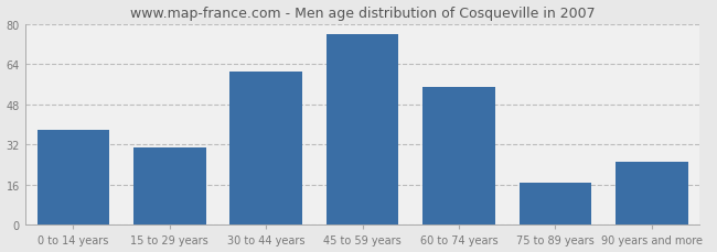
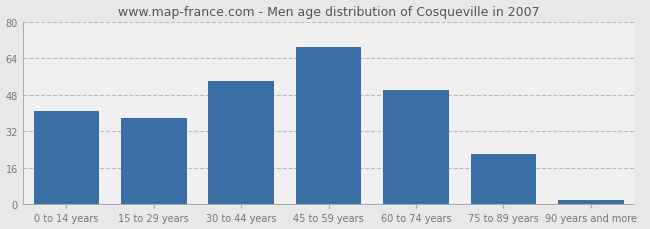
0 to 14 years: 38 -> 41
15 to 29 years: 31 -> 38
30 to 44 years: 61 -> 54
45 to 59 years: 76 -> 69
60 to 74 years: 55 -> 50
75 to 89 years: 17 -> 22
90 years and more: 25 -> 2
